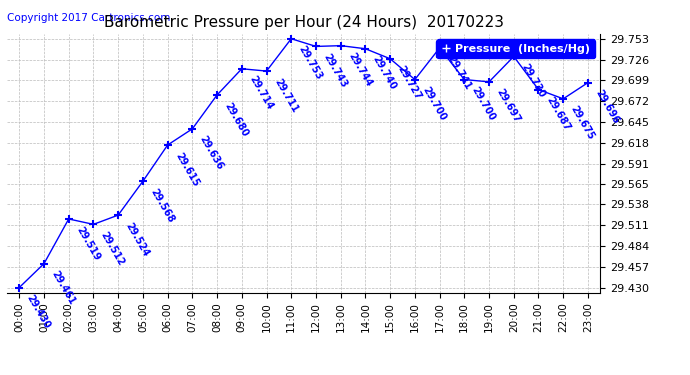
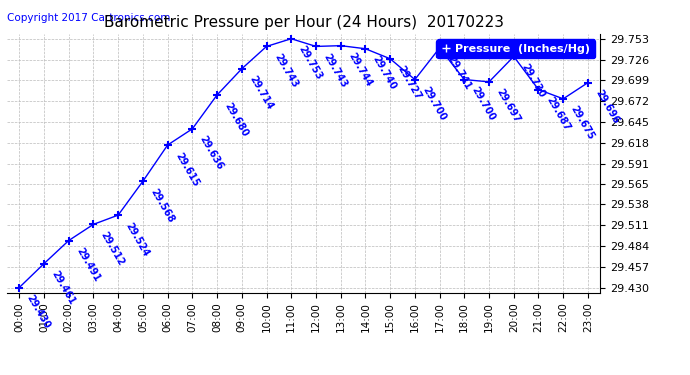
02:00: 29.519 -> 29.491
10:00: 29.711 -> 29.743
